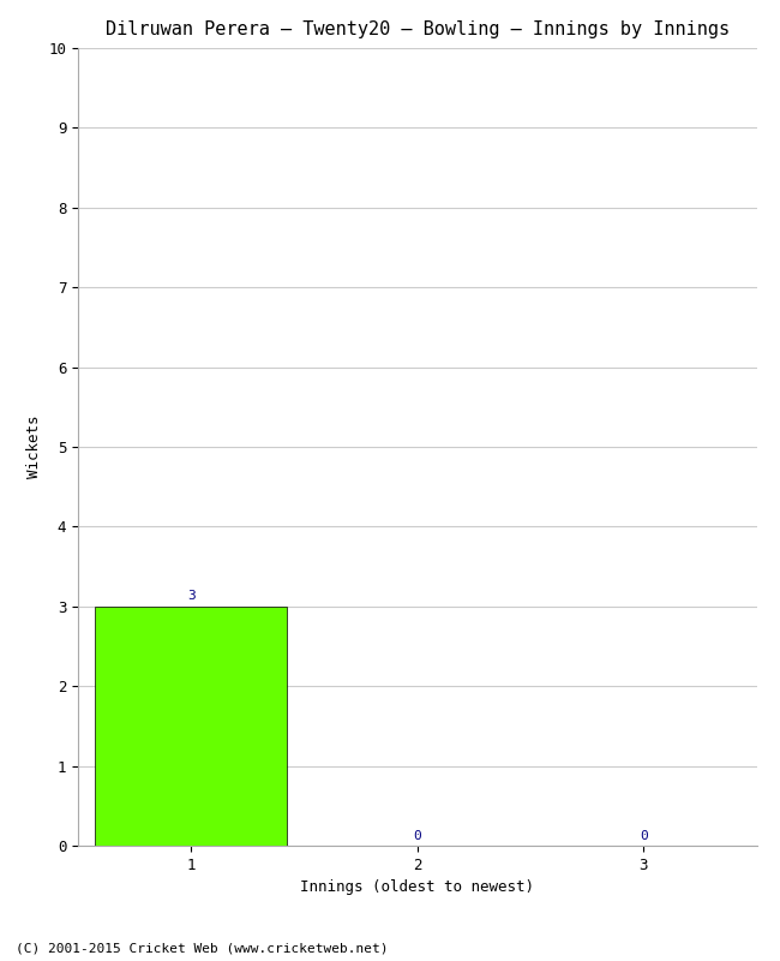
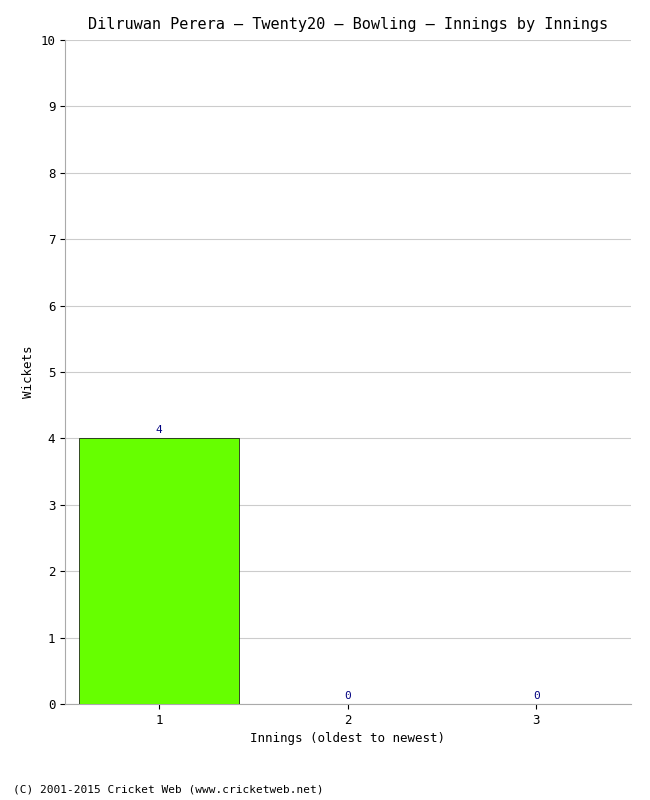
1: 3 -> 4
